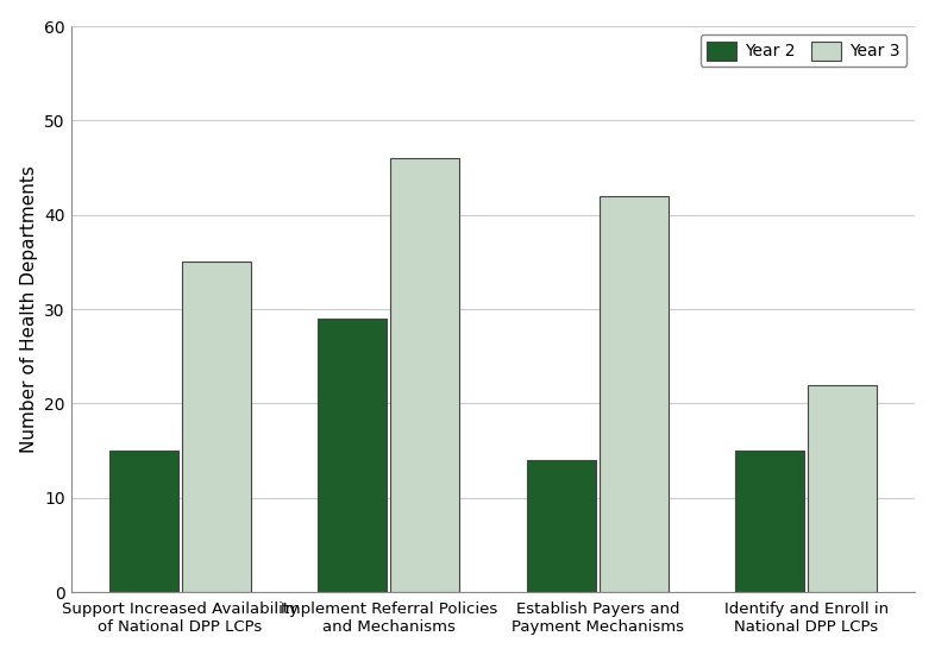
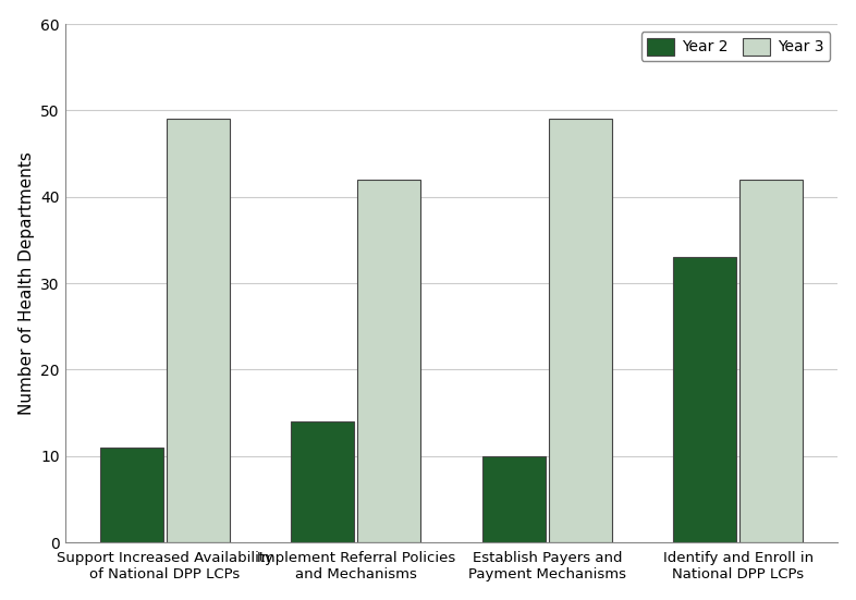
Year 2/Support Increased Availability of National DPP LCPs: 15 -> 11
Year 3/Support Increased Availability of National DPP LCPs: 35 -> 49
Year 2/Implement Referral Policies and Mechanisms: 29 -> 14
Year 3/Implement Referral Policies and Mechanisms: 46 -> 42
Year 2/Establish Payers and Payment Mechanisms: 14 -> 10
Year 3/Establish Payers and Payment Mechanisms: 42 -> 49
Year 2/Identify and Enroll in National DPP LCPs: 15 -> 33
Year 3/Identify and Enroll in National DPP LCPs: 22 -> 42
